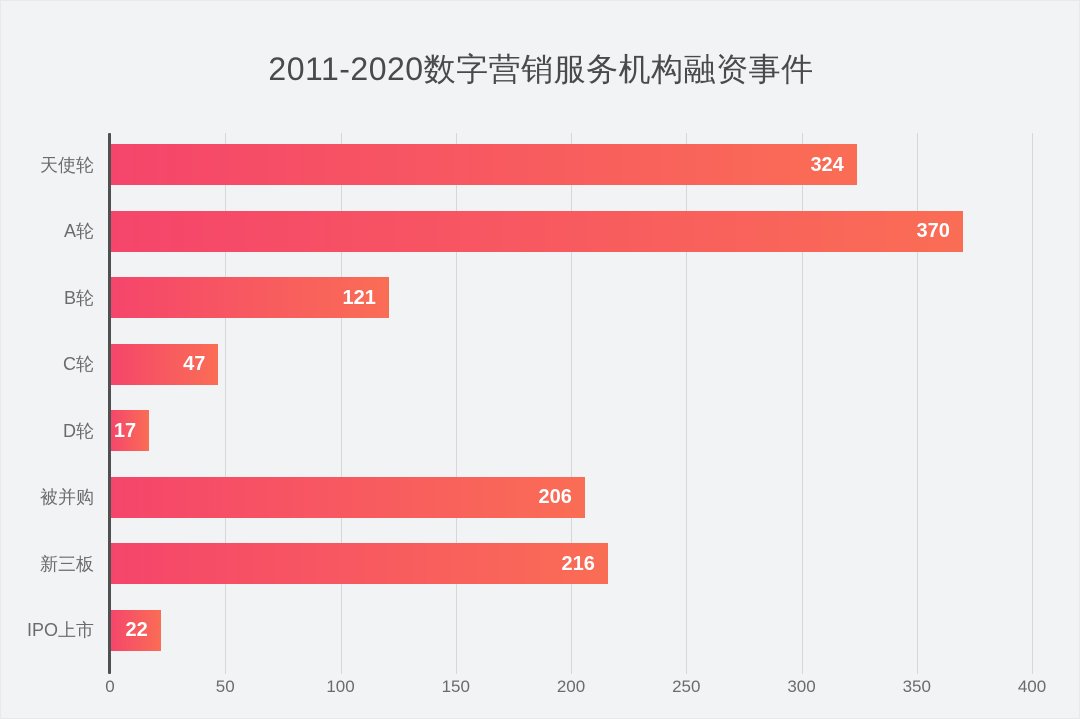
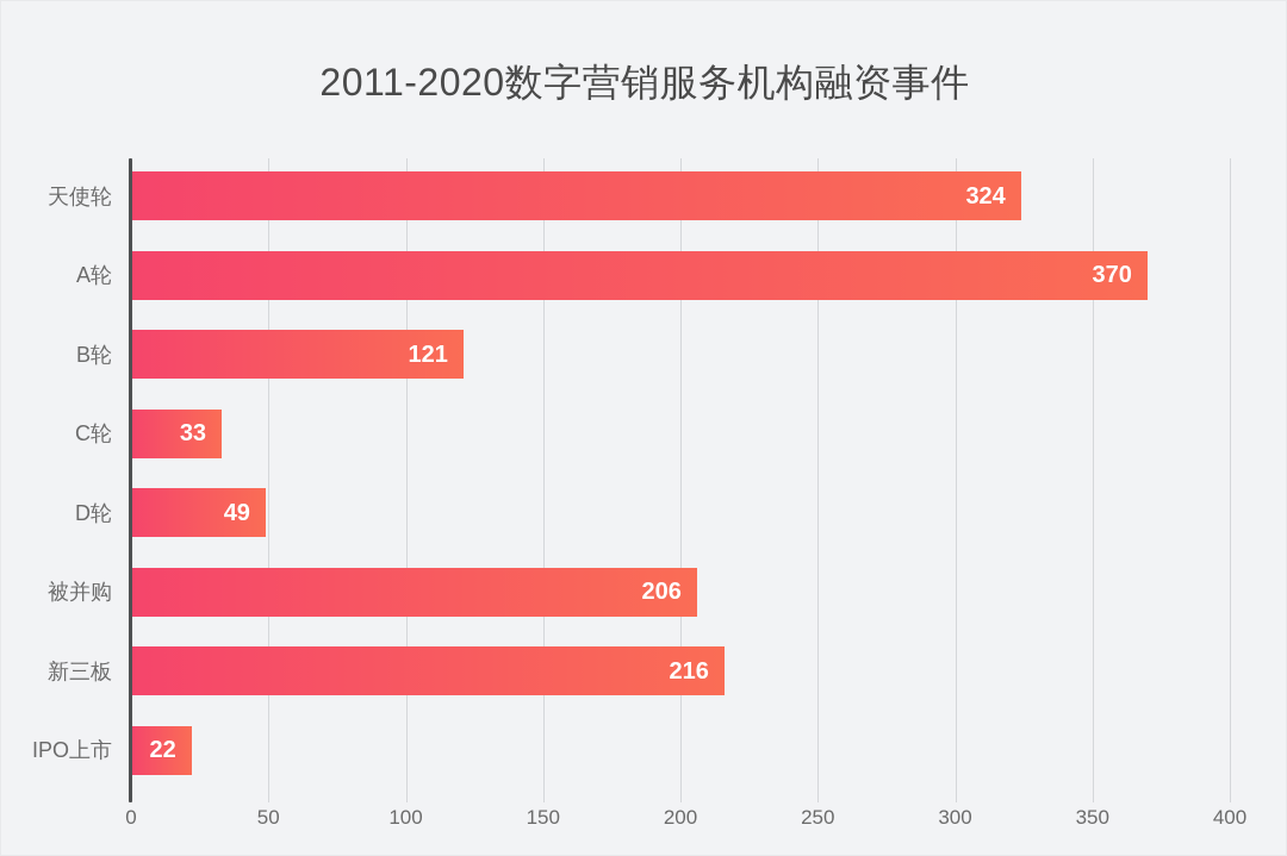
C轮: 47 -> 33
D轮: 17 -> 49
